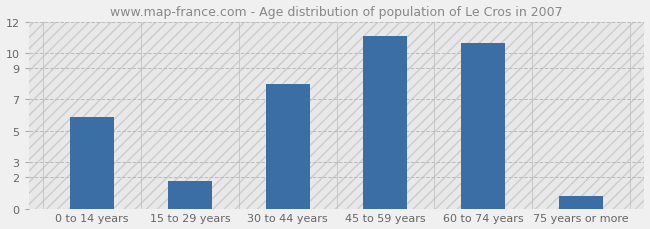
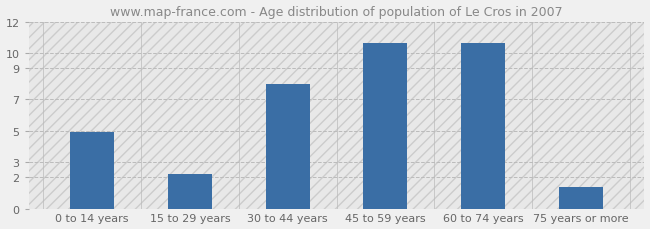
0 to 14 years: 5.9 -> 4.9
15 to 29 years: 1.8 -> 2.2
45 to 59 years: 11.1 -> 10.6
75 years or more: 0.8 -> 1.4
